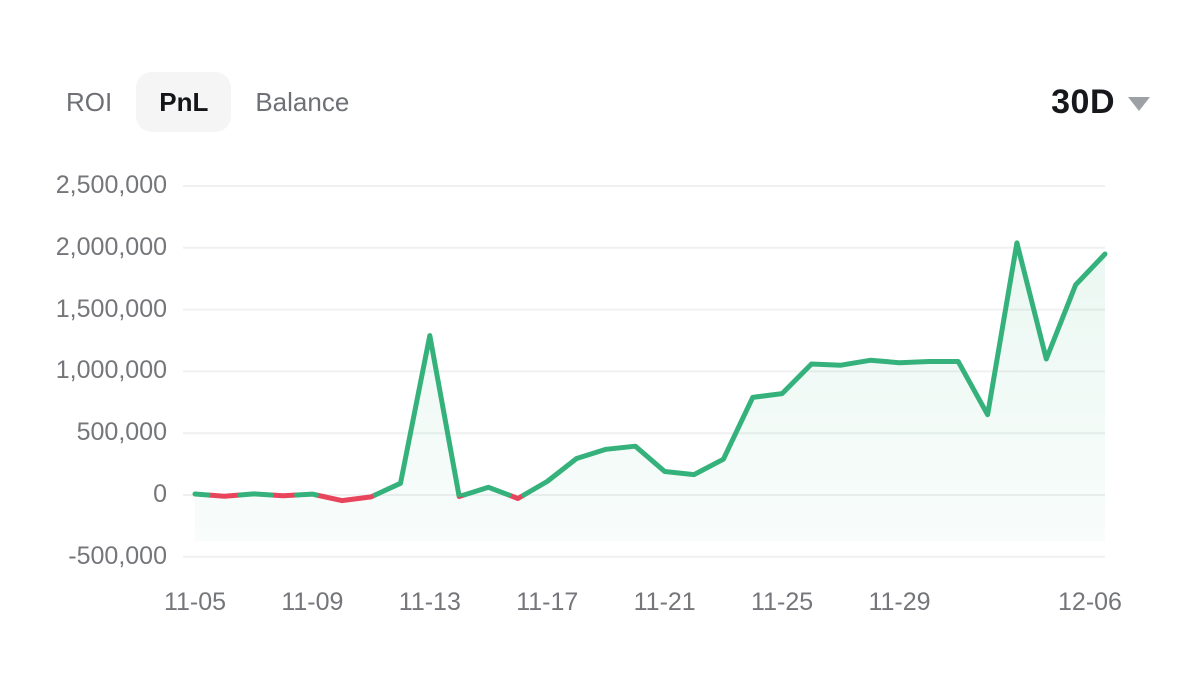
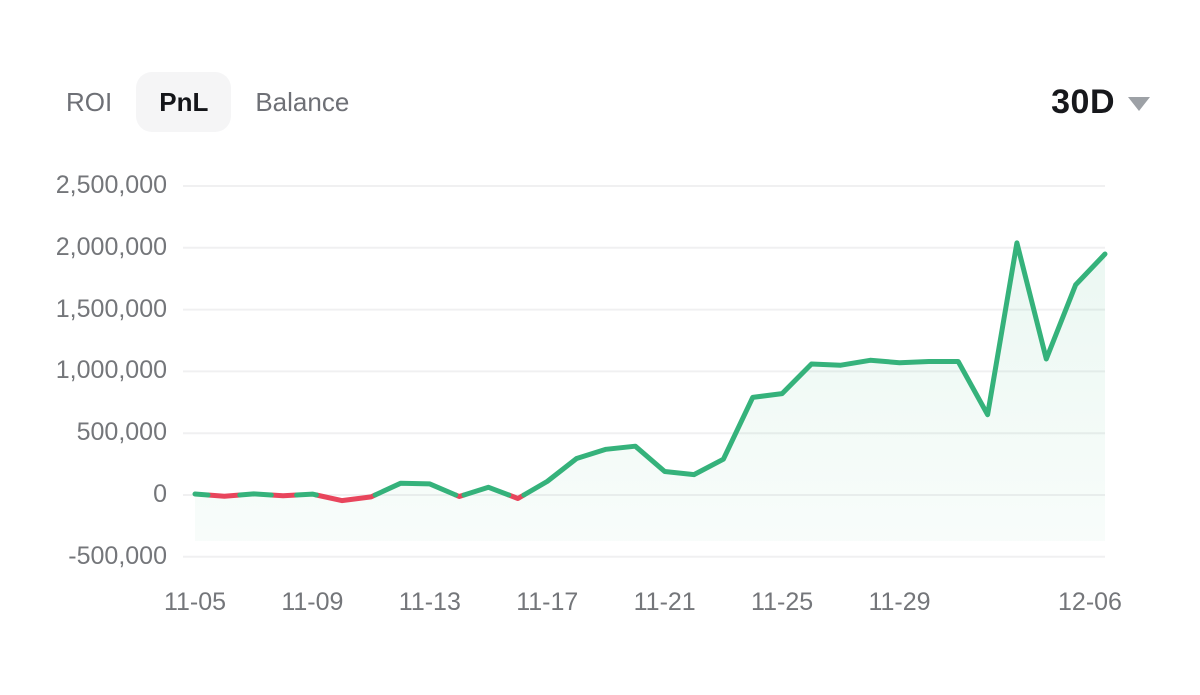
11-13: 1290000 -> 90000
